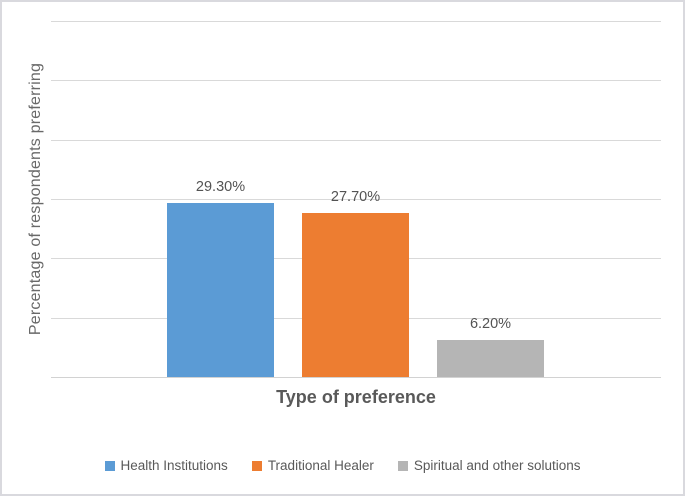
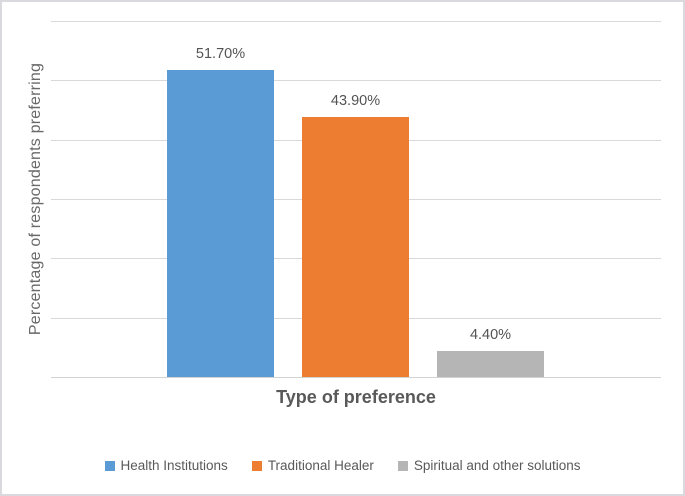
Health Institutions: 29.30% -> 51.70%
Traditional Healer: 27.70% -> 43.90%
Spiritual and other solutions: 6.20% -> 4.40%
